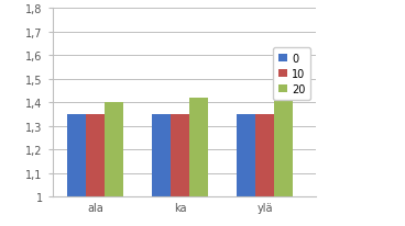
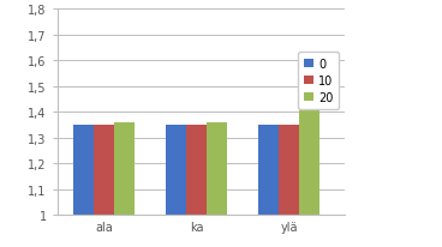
20/ala: 1,40 -> 1,36
20/ka: 1,42 -> 1,36
